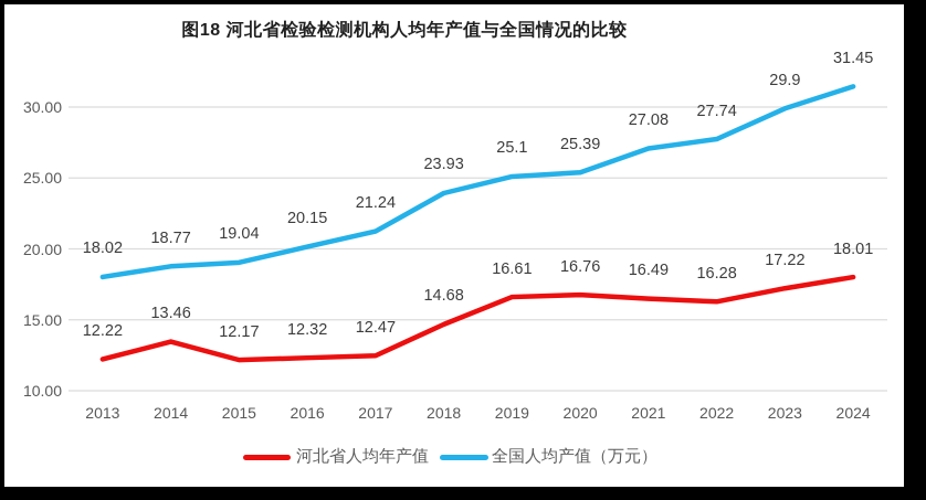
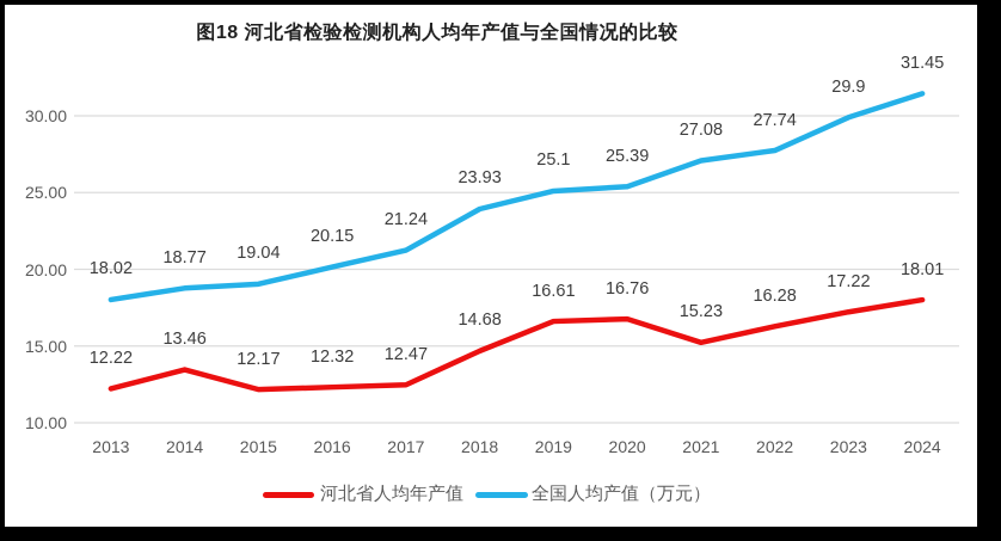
河北省人均年产值/2021: 16.49 -> 15.23
